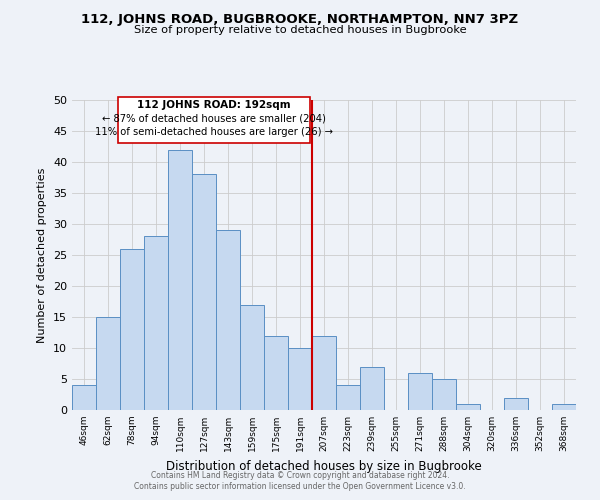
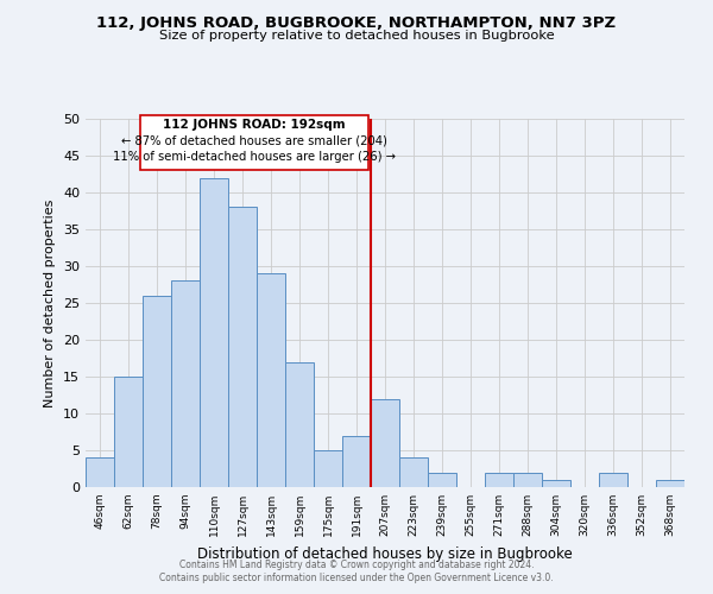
175sqm: 12 -> 5
191sqm: 10 -> 7
239sqm: 7 -> 2
271sqm: 6 -> 2
288sqm: 5 -> 2
